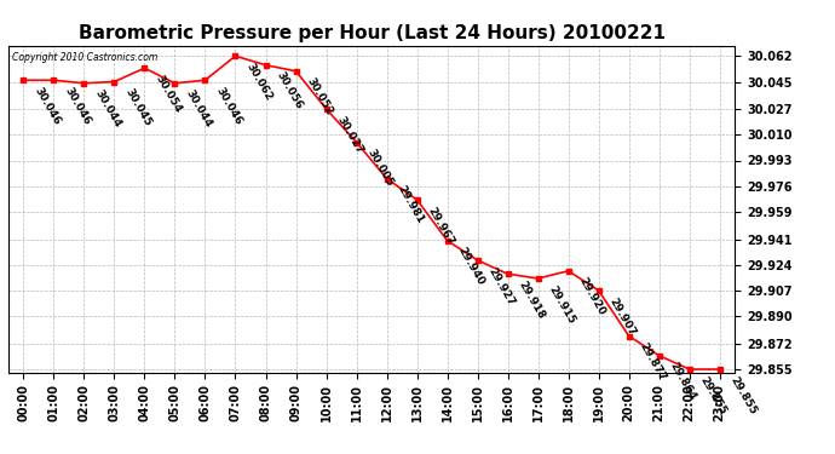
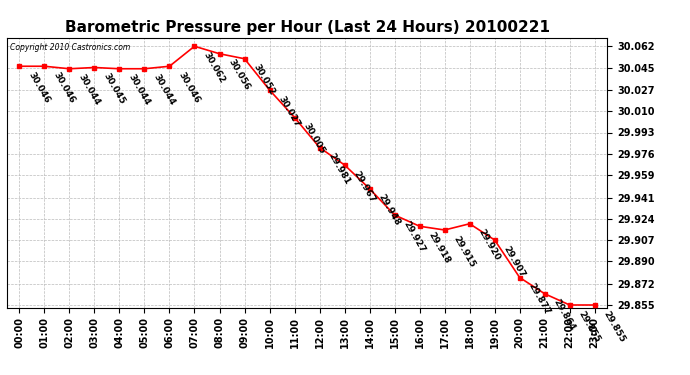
04:00: 30.054 -> 30.044
14:00: 29.940 -> 29.948
